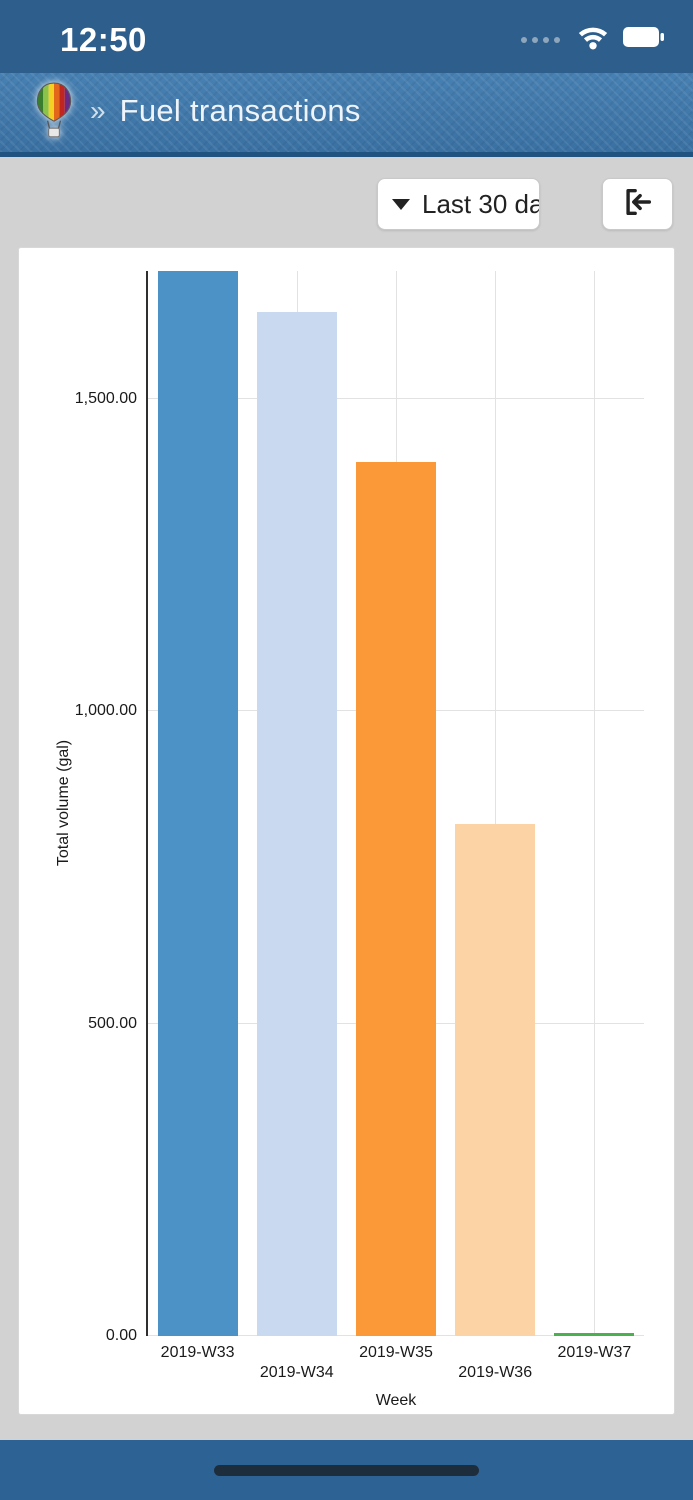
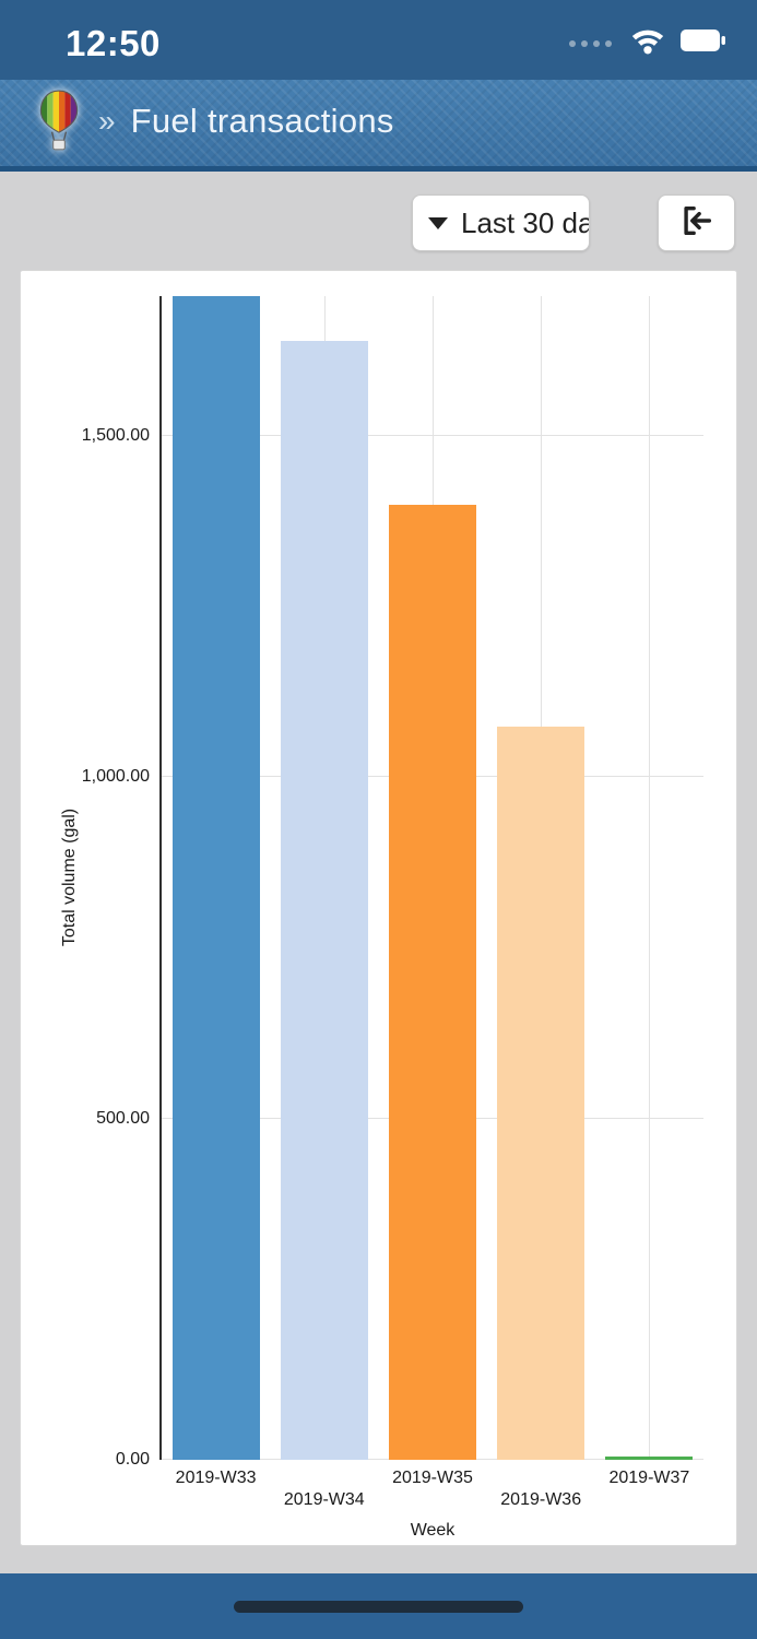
2019-W36: 820 -> 1080
